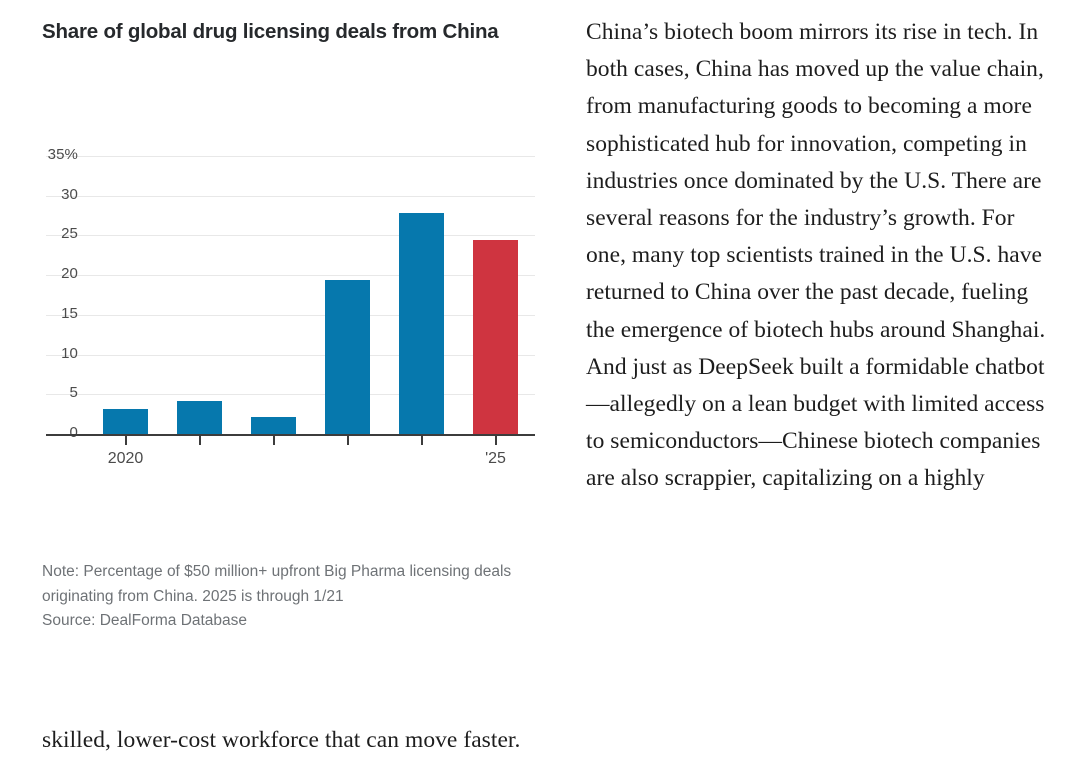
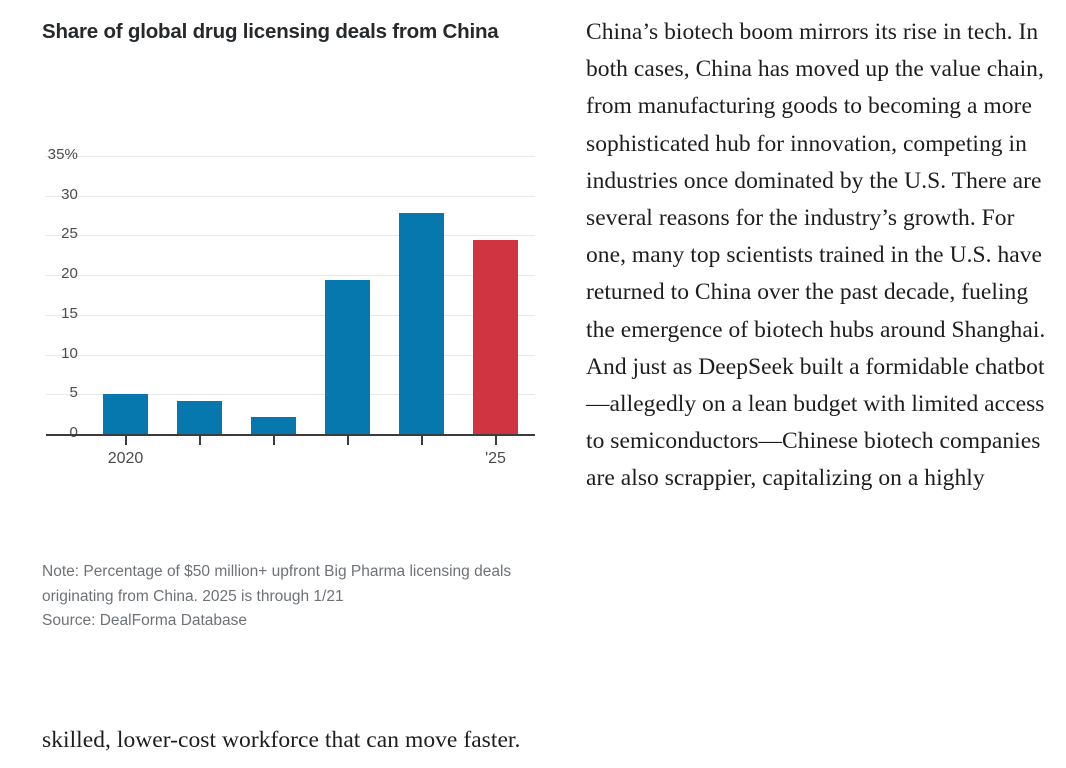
2020: 3% -> 5%
